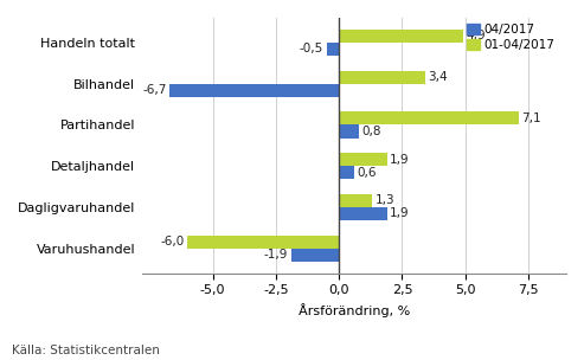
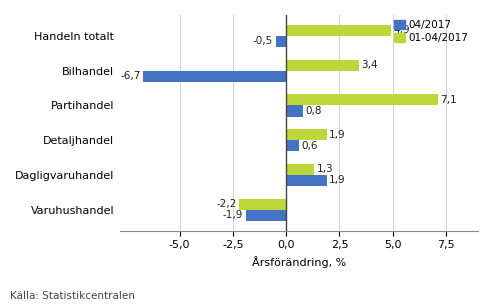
01-04/2017/Varuhushandel: -6,0 -> -2,2
